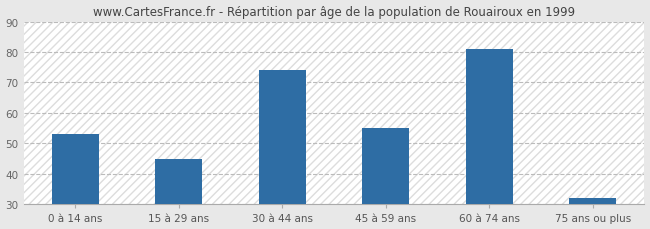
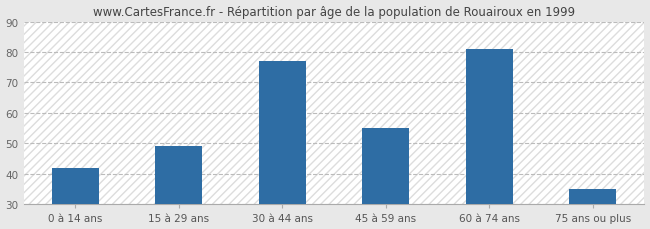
0 à 14 ans: 53 -> 42
15 à 29 ans: 45 -> 49
30 à 44 ans: 74 -> 77
75 ans ou plus: 32 -> 35
